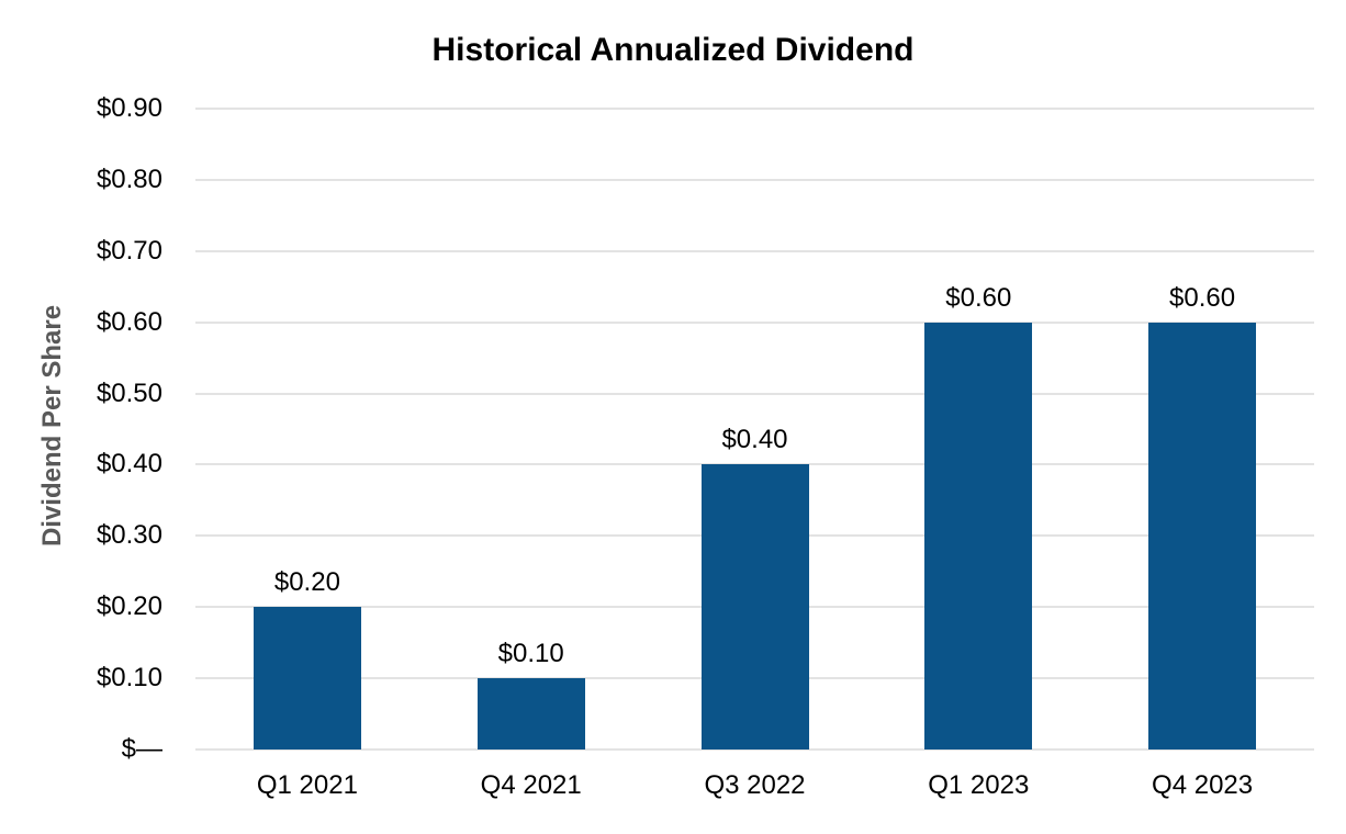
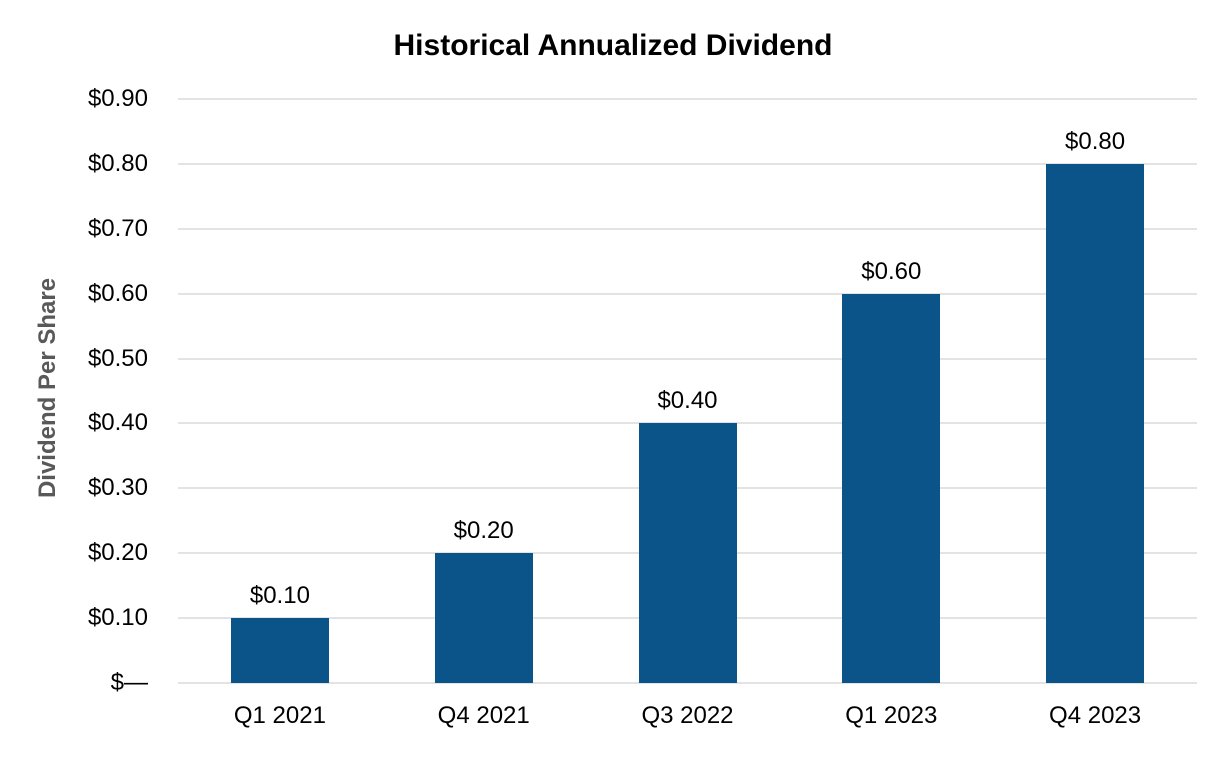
Q1 2021: $0.20 -> $0.10
Q4 2021: $0.10 -> $0.20
Q4 2023: $0.60 -> $0.80
